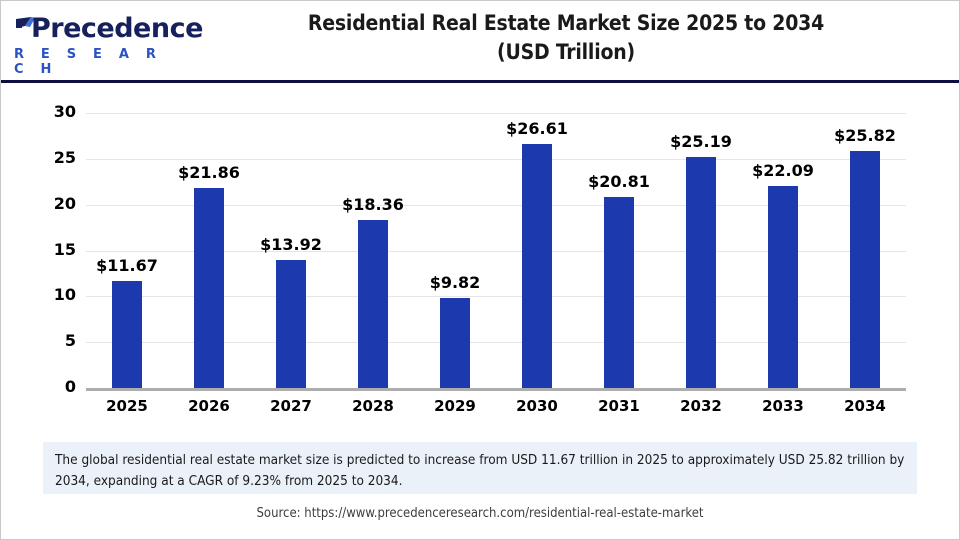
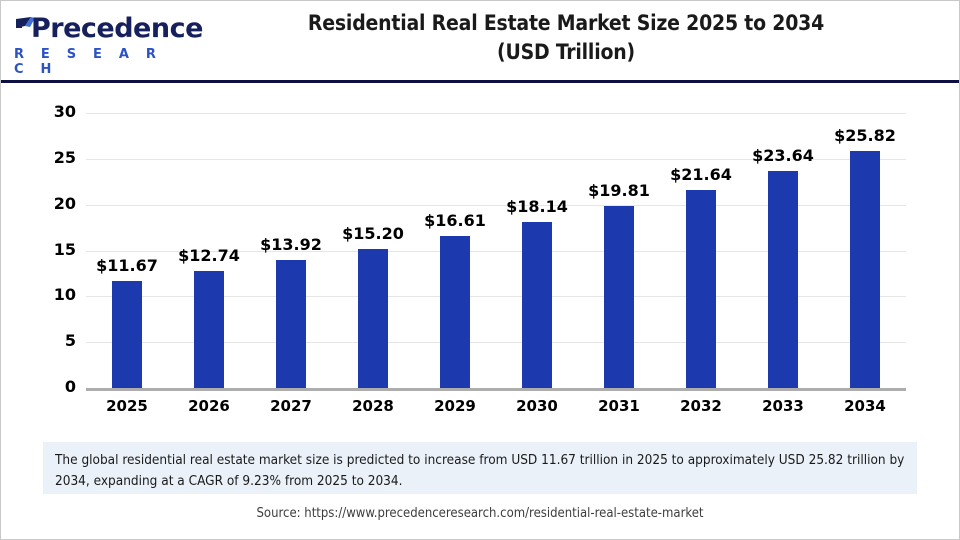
2026: $21.86 -> $12.74
2028: $18.36 -> $15.20
2029: $9.82 -> $16.61
2030: $26.61 -> $18.14
2031: $20.81 -> $19.81
2032: $25.19 -> $21.64
2033: $22.09 -> $23.64
